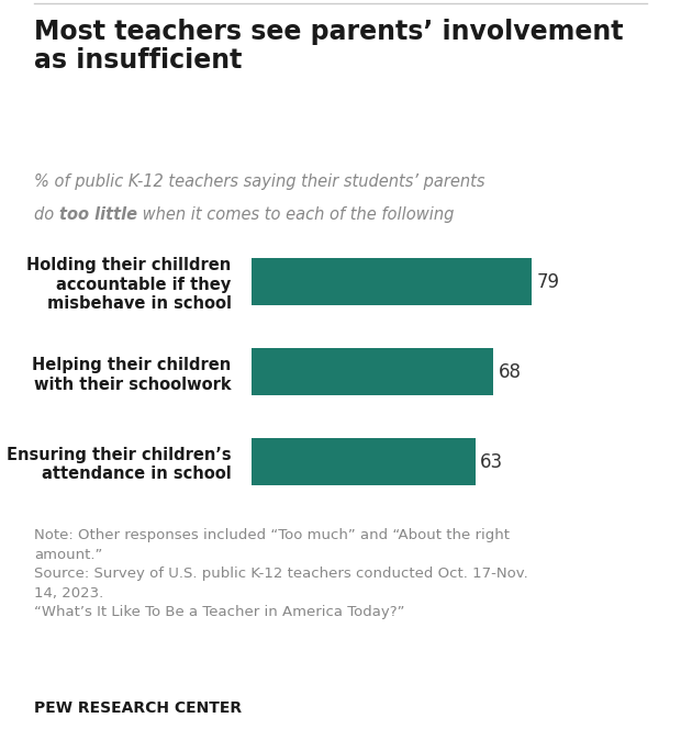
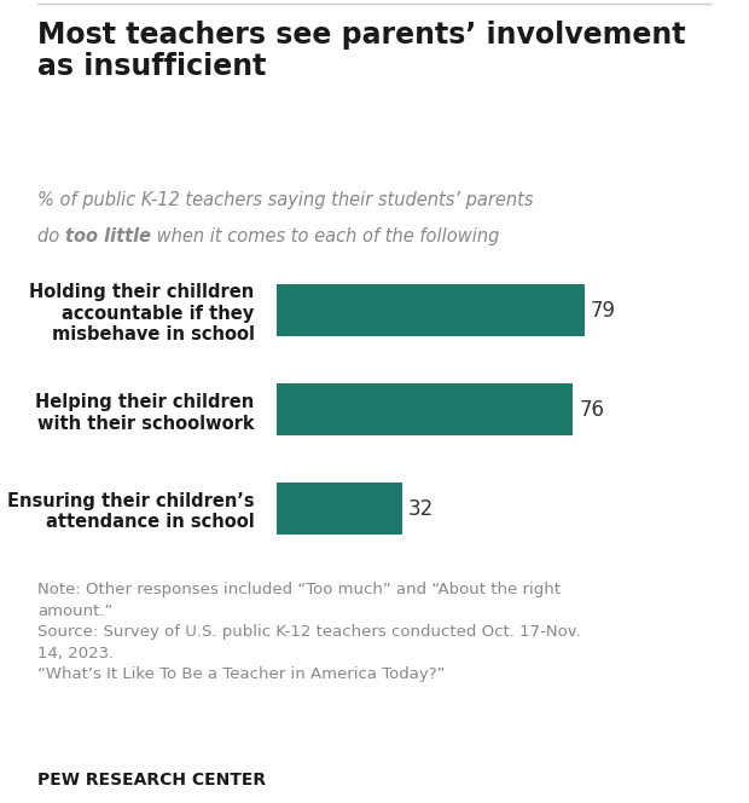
Helping their children with their schoolwork: 68 -> 76
Ensuring their children’s attendance in school: 63 -> 32
